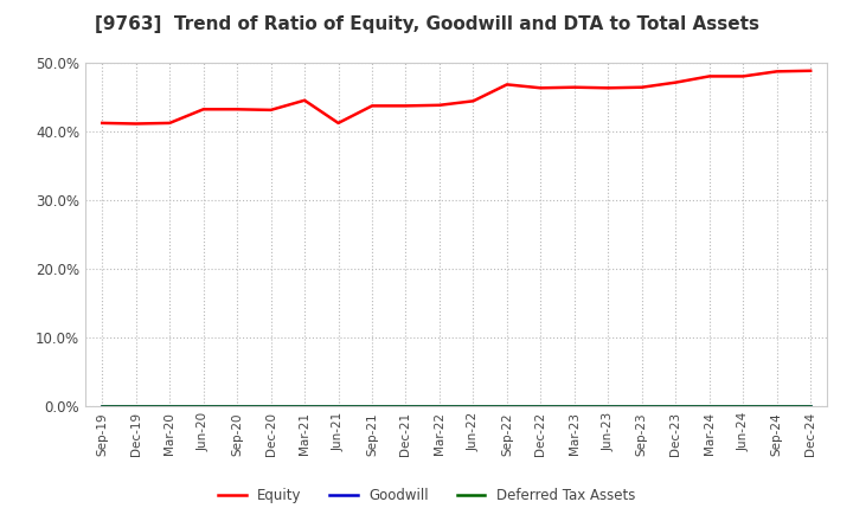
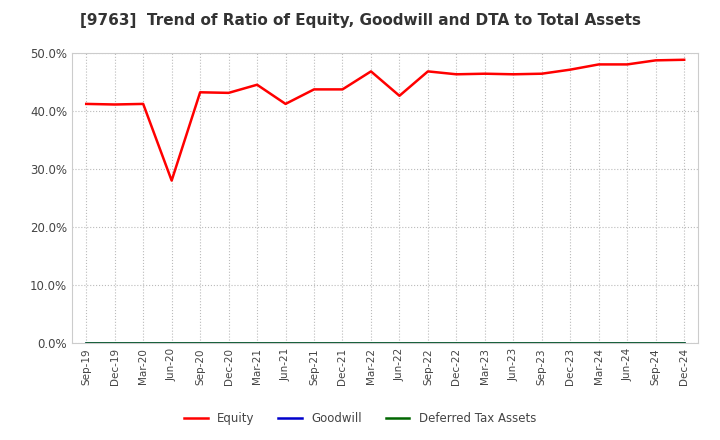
Equity/Jun-20: 43.2% -> 28.0%
Equity/Mar-22: 43.8% -> 46.8%
Equity/Jun-22: 44.4% -> 42.6%
